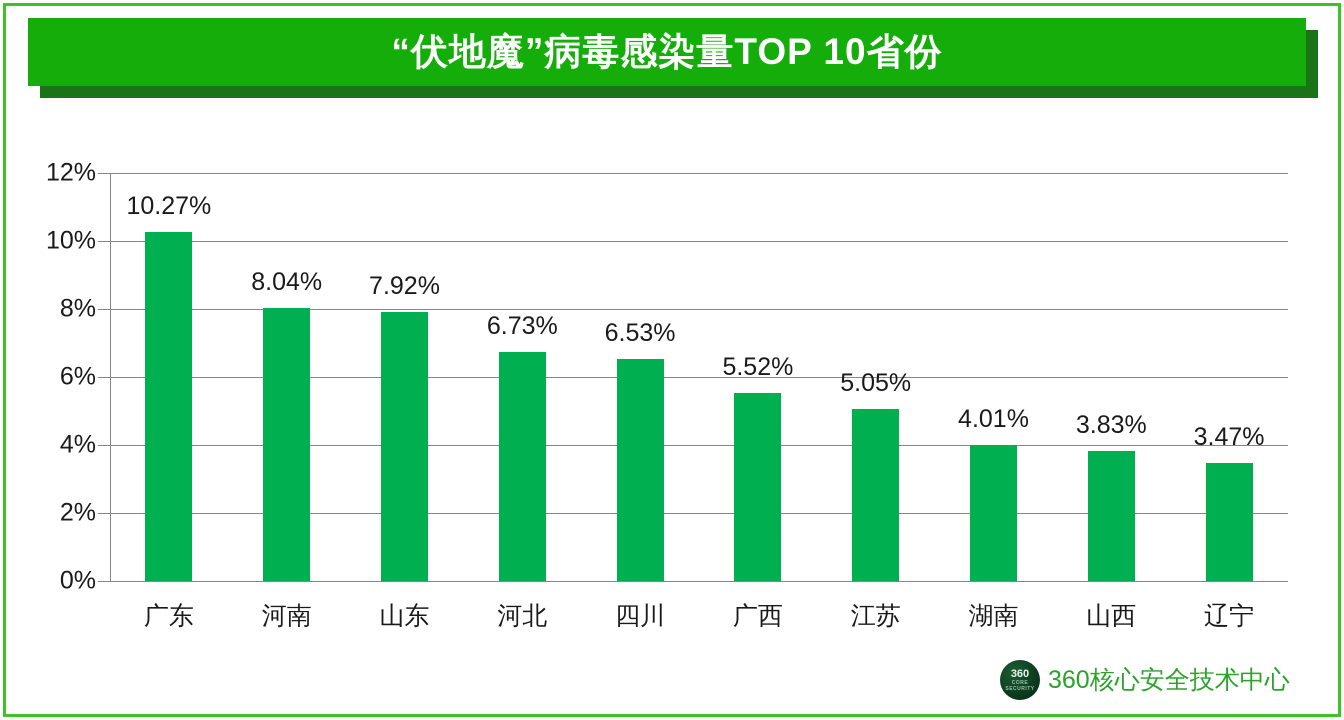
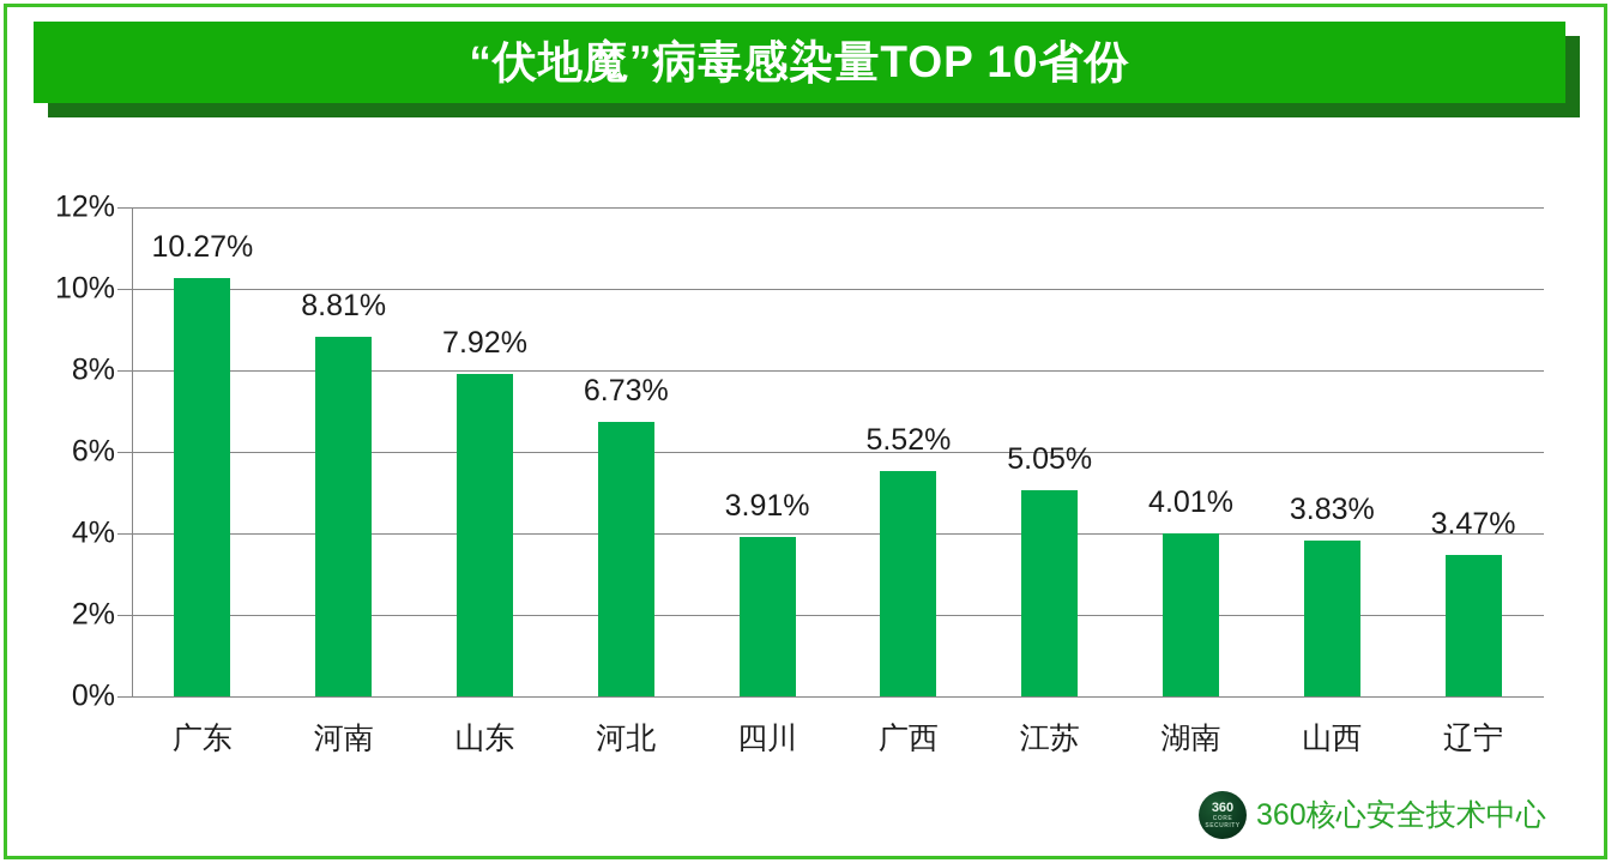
河南: 8.04% -> 8.81%
四川: 6.53% -> 3.91%
